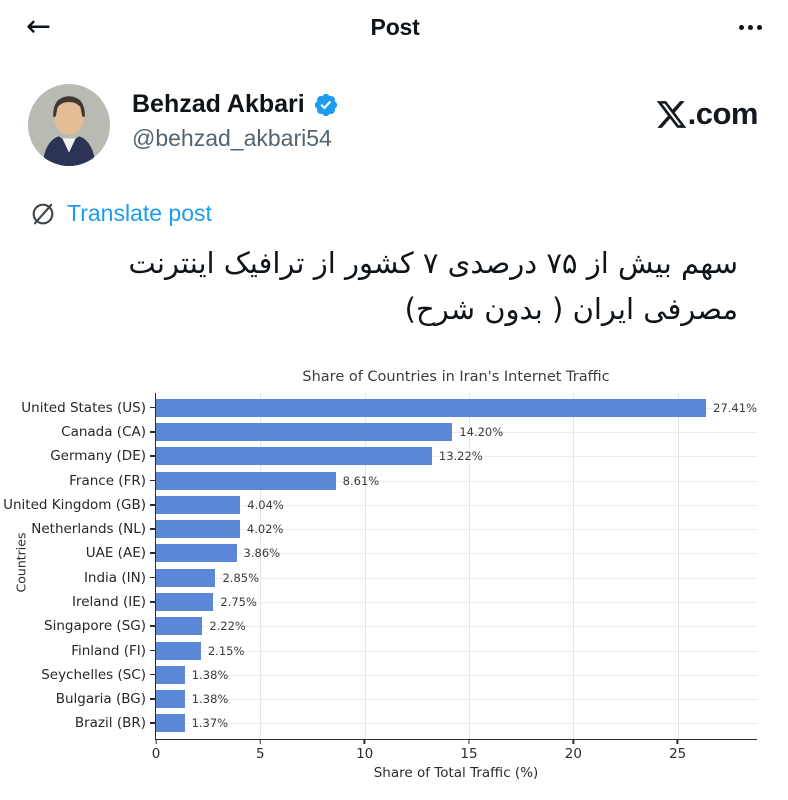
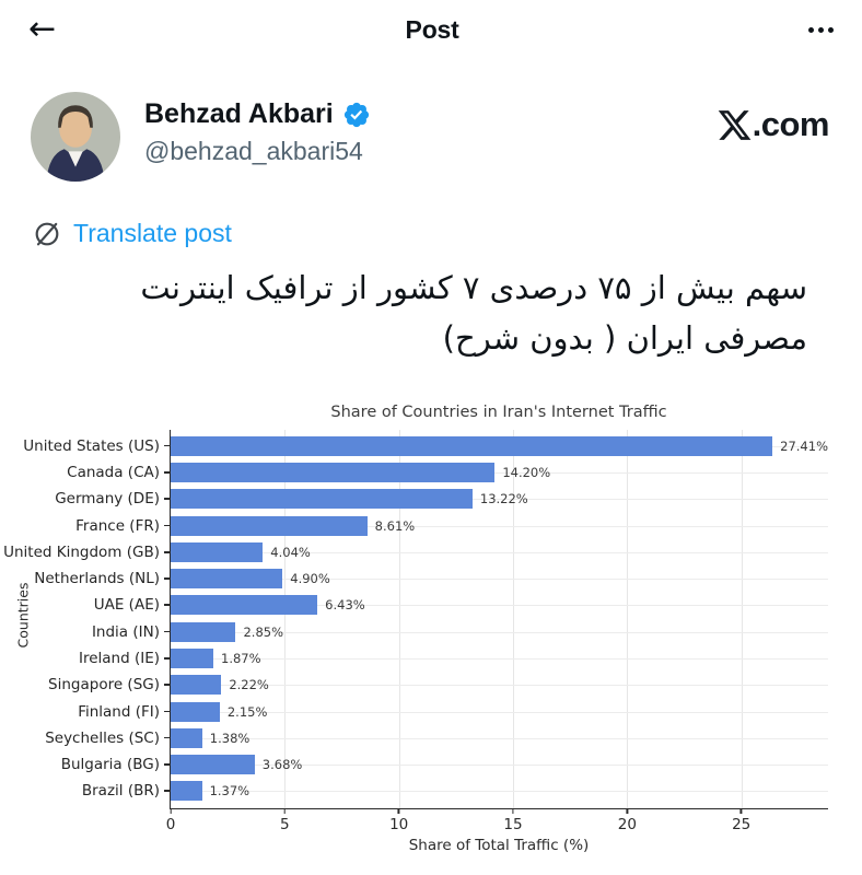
Netherlands (NL): 4.02% -> 4.90%
UAE (AE): 3.86% -> 6.43%
Ireland (IE): 2.75% -> 1.87%
Bulgaria (BG): 1.38% -> 3.68%
